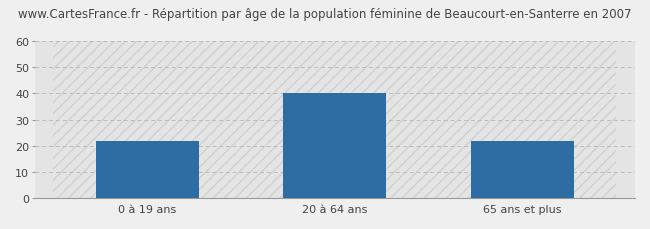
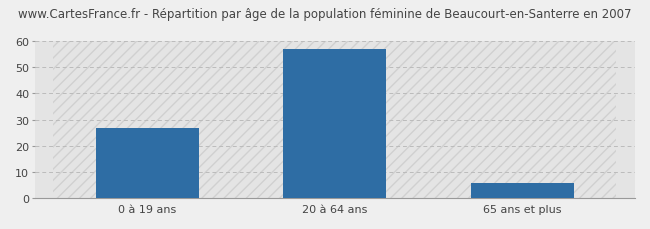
0 à 19 ans: 22 -> 27
20 à 64 ans: 40 -> 57
65 ans et plus: 22 -> 6
